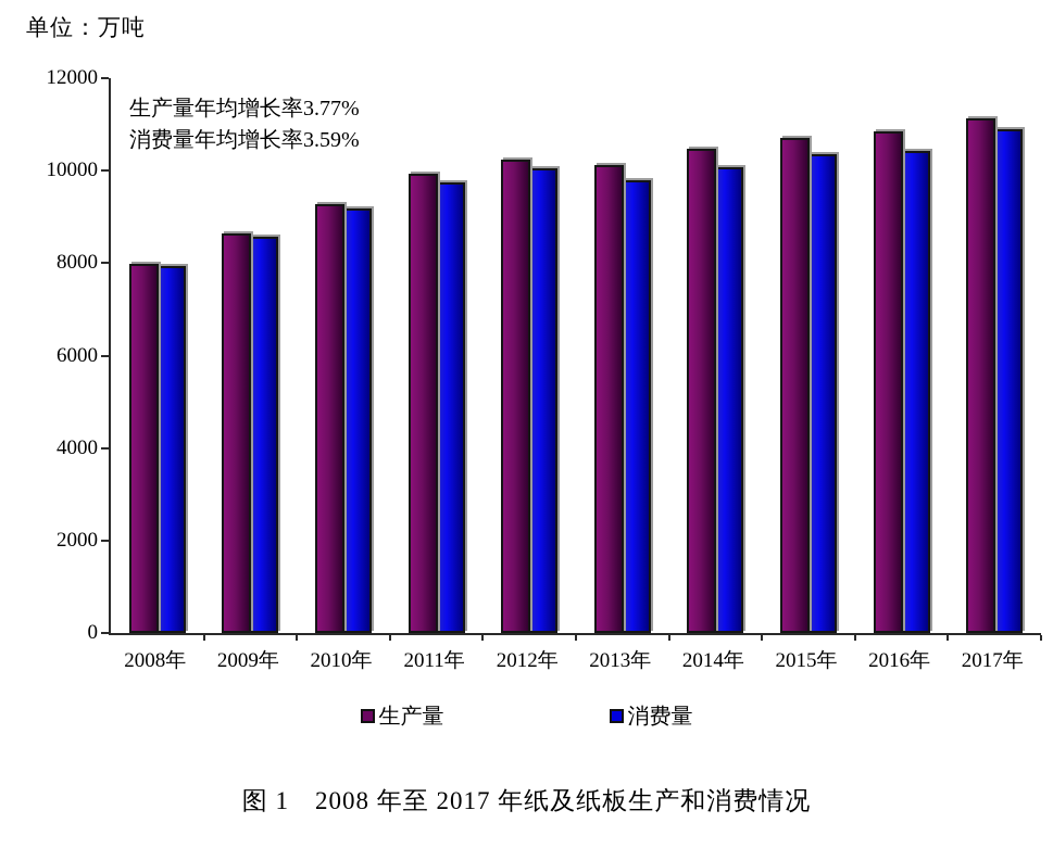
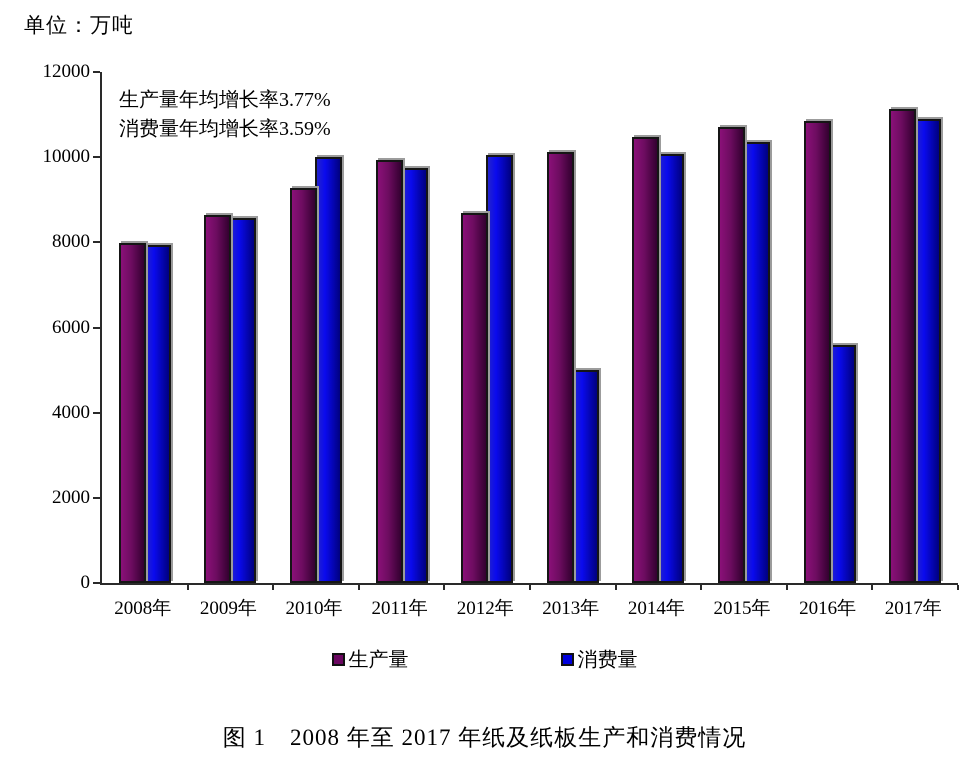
消费量/2010年: 9200 -> 10000
生产量/2012年: 10200 -> 8700
消费量/2013年: 9800 -> 5000
消费量/2016年: 10400 -> 5600
